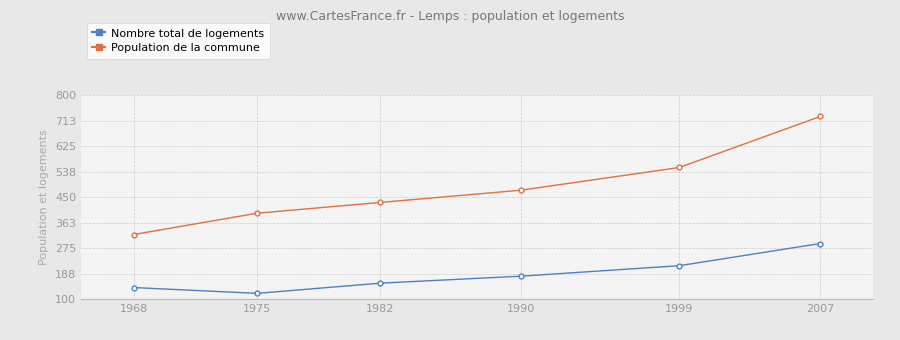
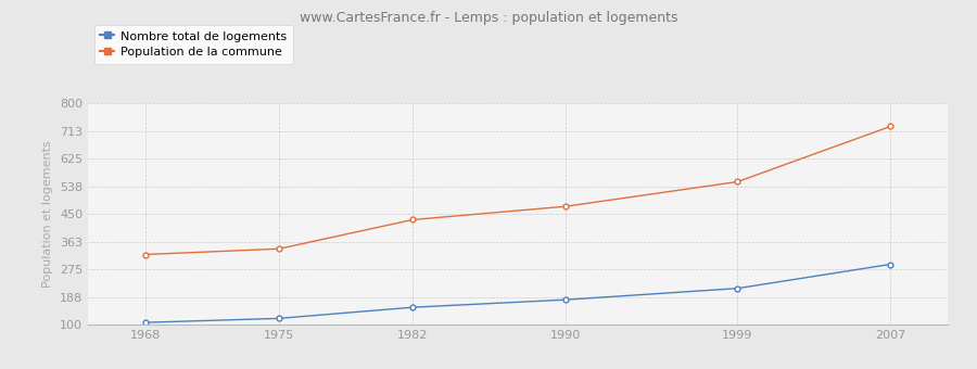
Nombre total de logements/1968: 140 -> 107
Population de la commune/1975: 395 -> 340
